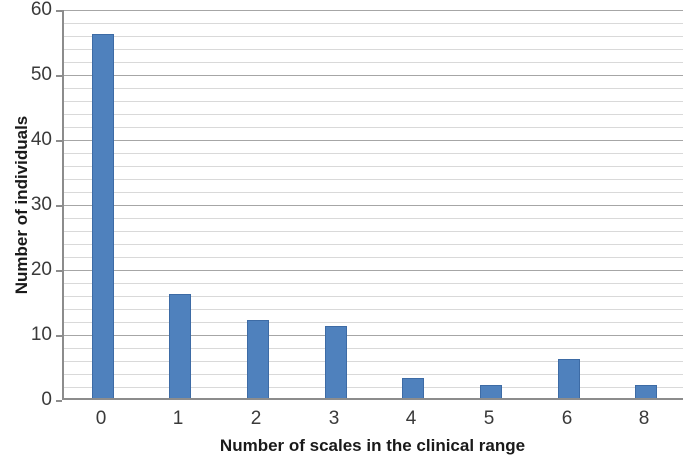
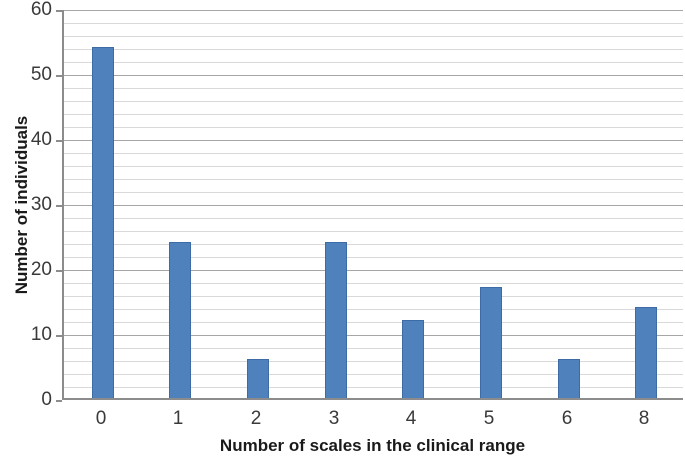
0: 56 -> 54
1: 16 -> 24
2: 12 -> 6
3: 11 -> 24
4: 3 -> 12
5: 2 -> 17
8: 2 -> 14
